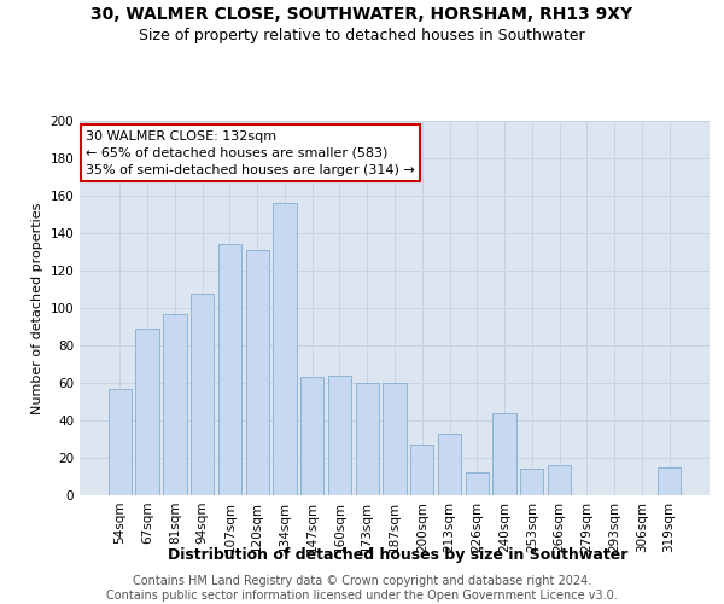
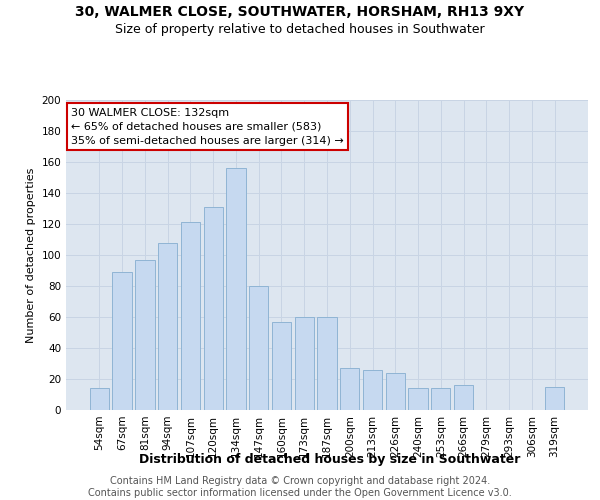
54sqm: 57 -> 14
107sqm: 134 -> 121
147sqm: 63 -> 80
160sqm: 64 -> 57
213sqm: 33 -> 26
226sqm: 12 -> 24
240sqm: 44 -> 14
